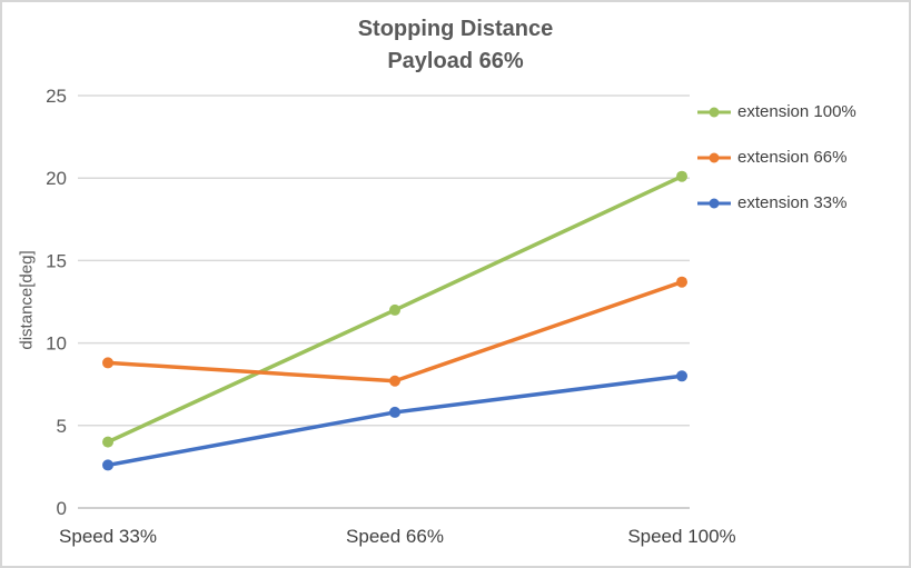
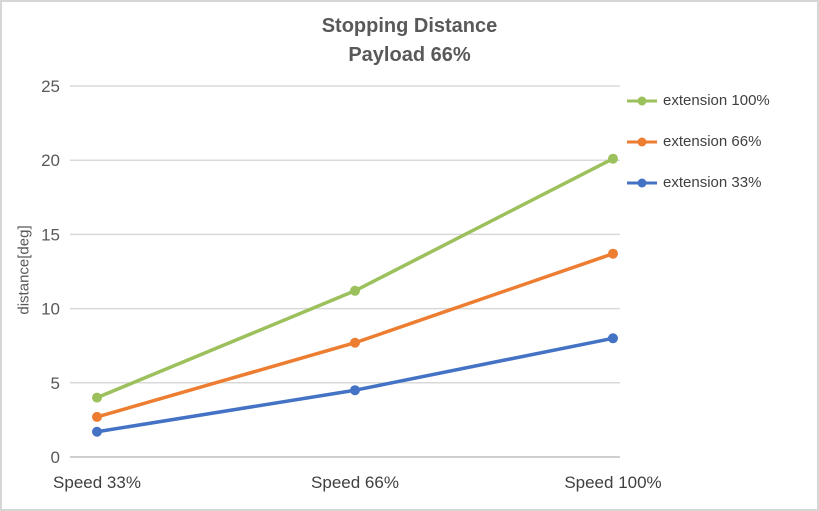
extension 66%/Speed 33%: 8.8 -> 2.7
extension 33%/Speed 33%: 2.6 -> 1.7
extension 100%/Speed 66%: 12.0 -> 11.2
extension 33%/Speed 66%: 5.8 -> 4.5
